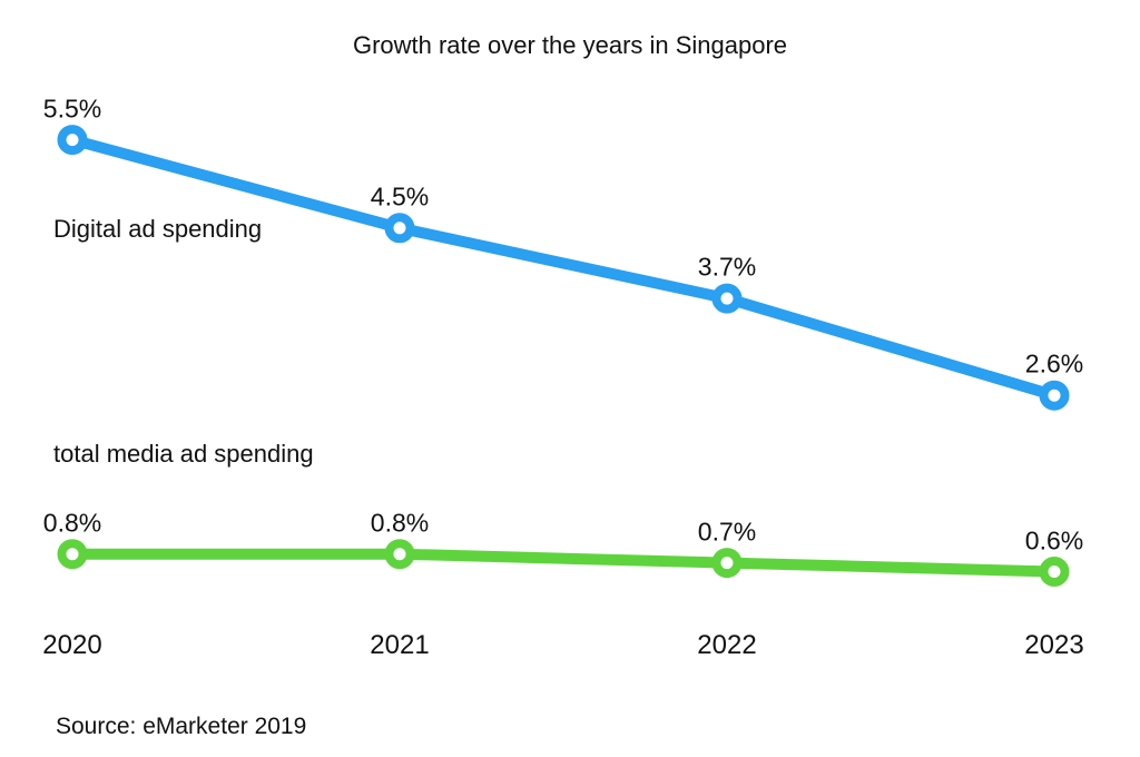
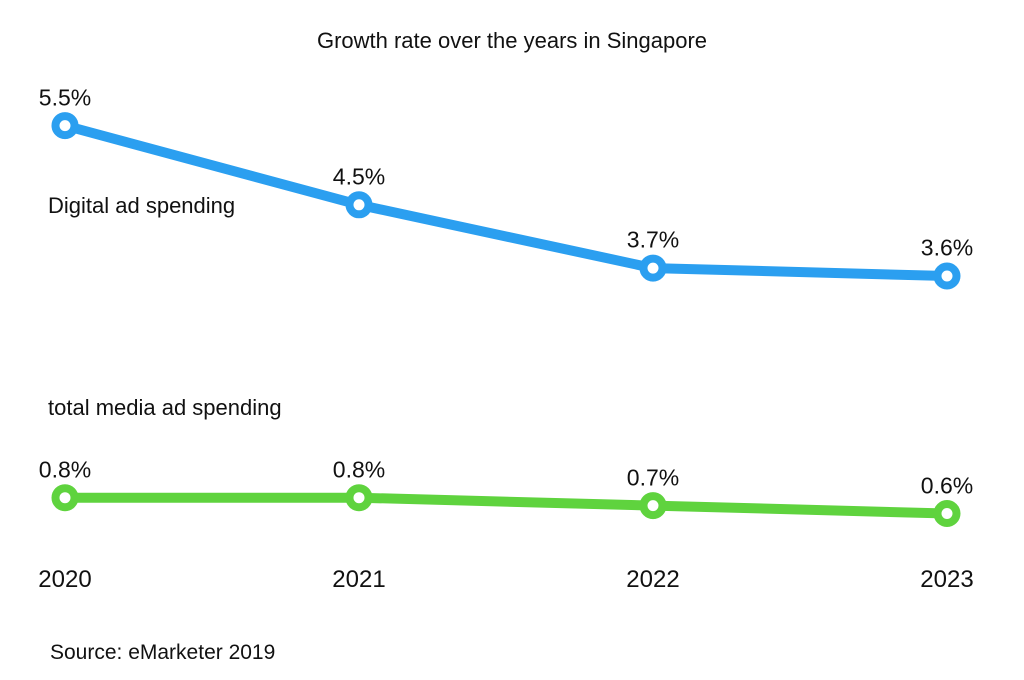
Digital ad spending/2023: 2.6% -> 3.6%
